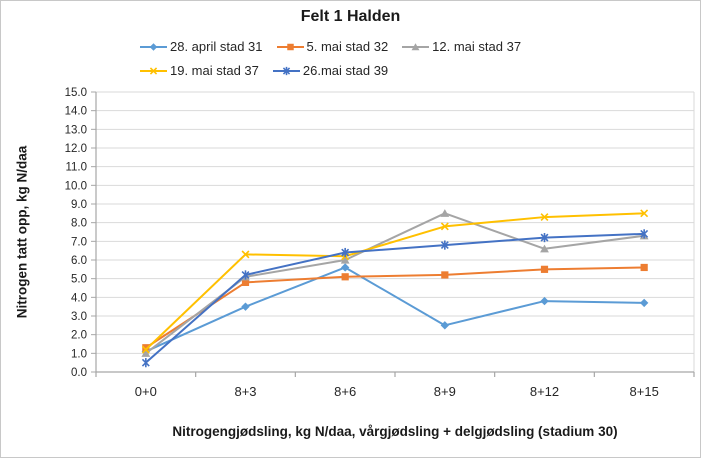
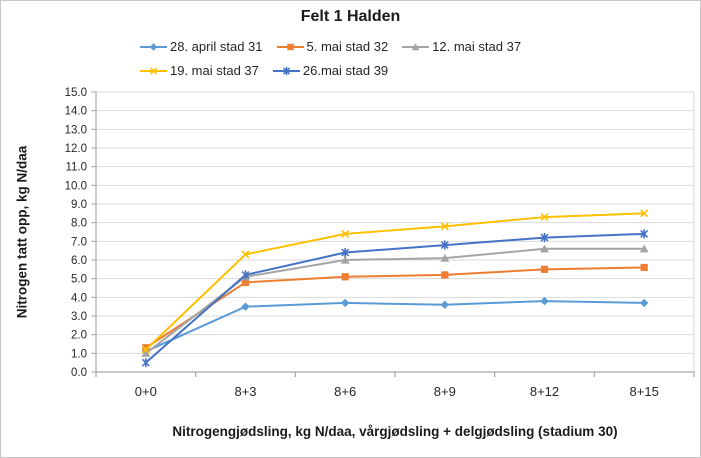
28. april stad 31/8+6: 5.6 -> 3.7
19. mai stad 37/8+6: 6.2 -> 7.4
28. april stad 31/8+9: 2.5 -> 3.6
12. mai stad 37/8+9: 8.5 -> 6.1
12. mai stad 37/8+15: 7.3 -> 6.6
